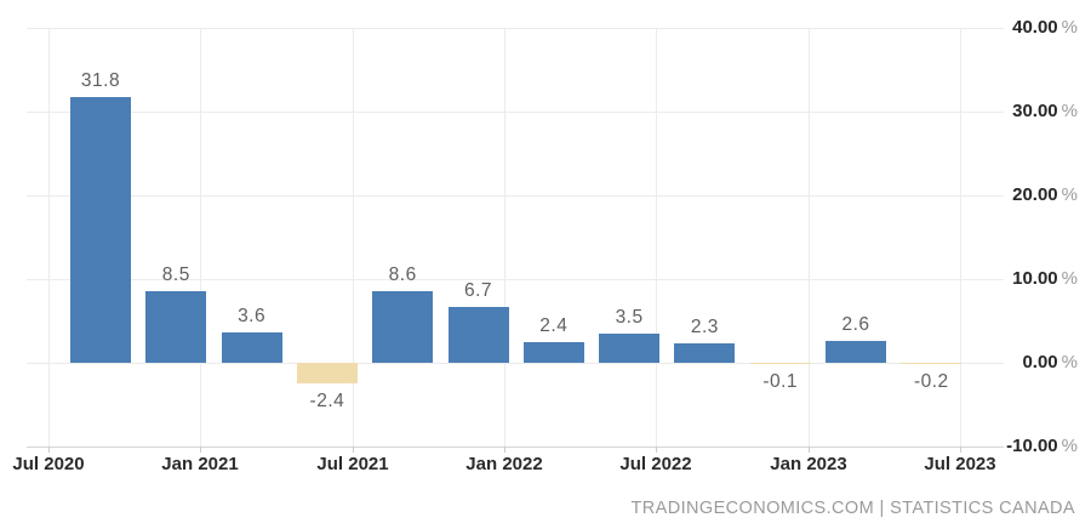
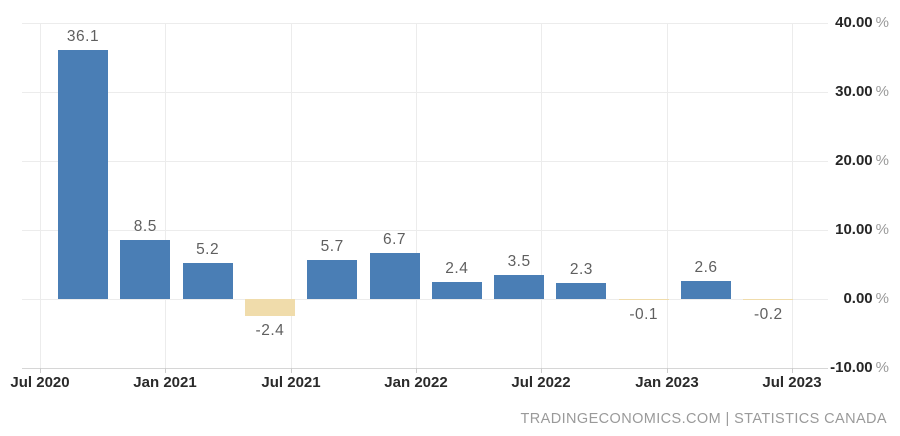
Jul 2020: 31.8 -> 36.1
Jan 2021: 3.6 -> 5.2
Jul 2021: 8.6 -> 5.7
